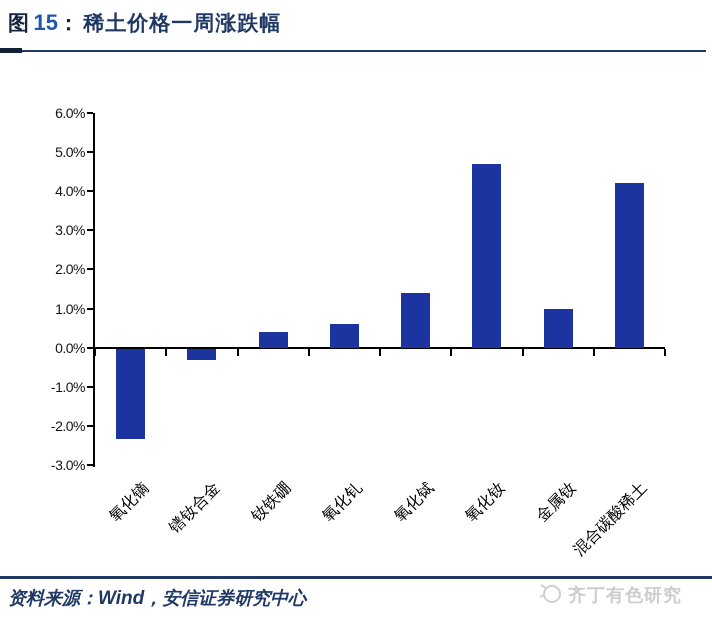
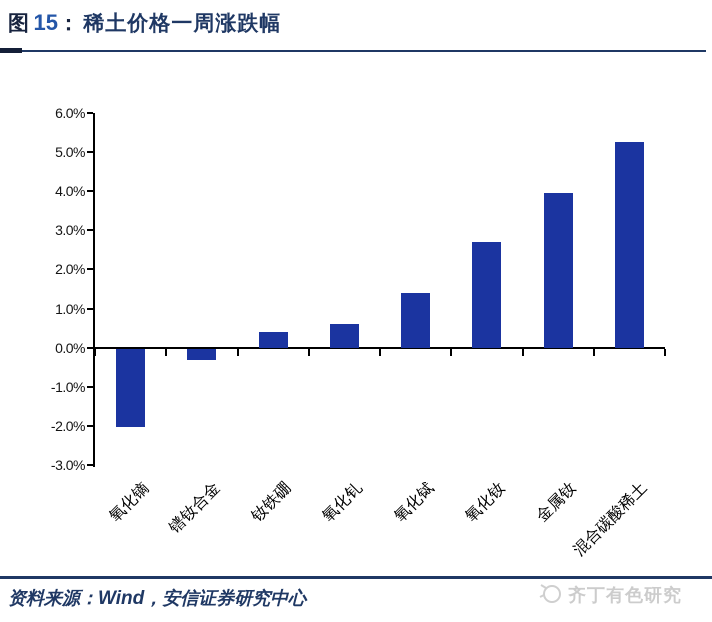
氧化镝: -2.3% -> -2.0%
氧化钕: 4.7% -> 2.7%
金属钕: 1.0% -> 4.0%
混合碳酸稀土: 4.2% -> 5.2%
